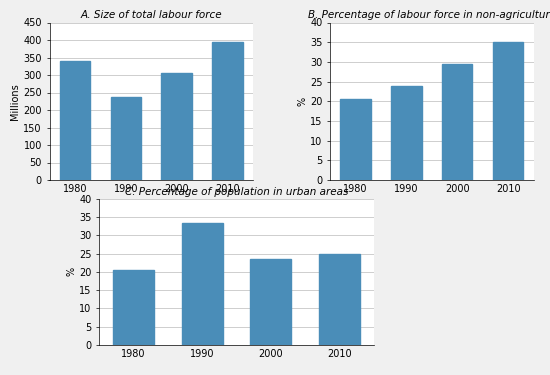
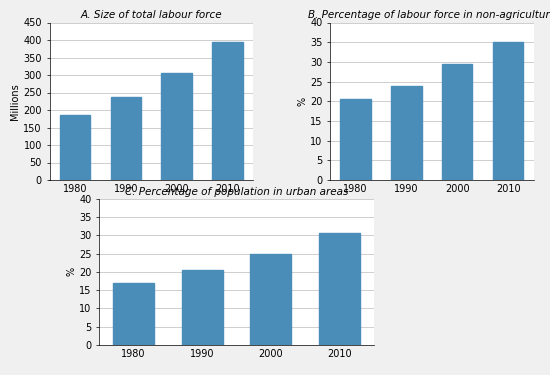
A. Size of total labour force/1980: 340 -> 185
C. Percentage of population in urban areas/1980: 20.5 -> 17.0
C. Percentage of population in urban areas/1990: 33.5 -> 20.5
C. Percentage of population in urban areas/2000: 23.5 -> 25.0
C. Percentage of population in urban areas/2010: 25.0 -> 30.5
